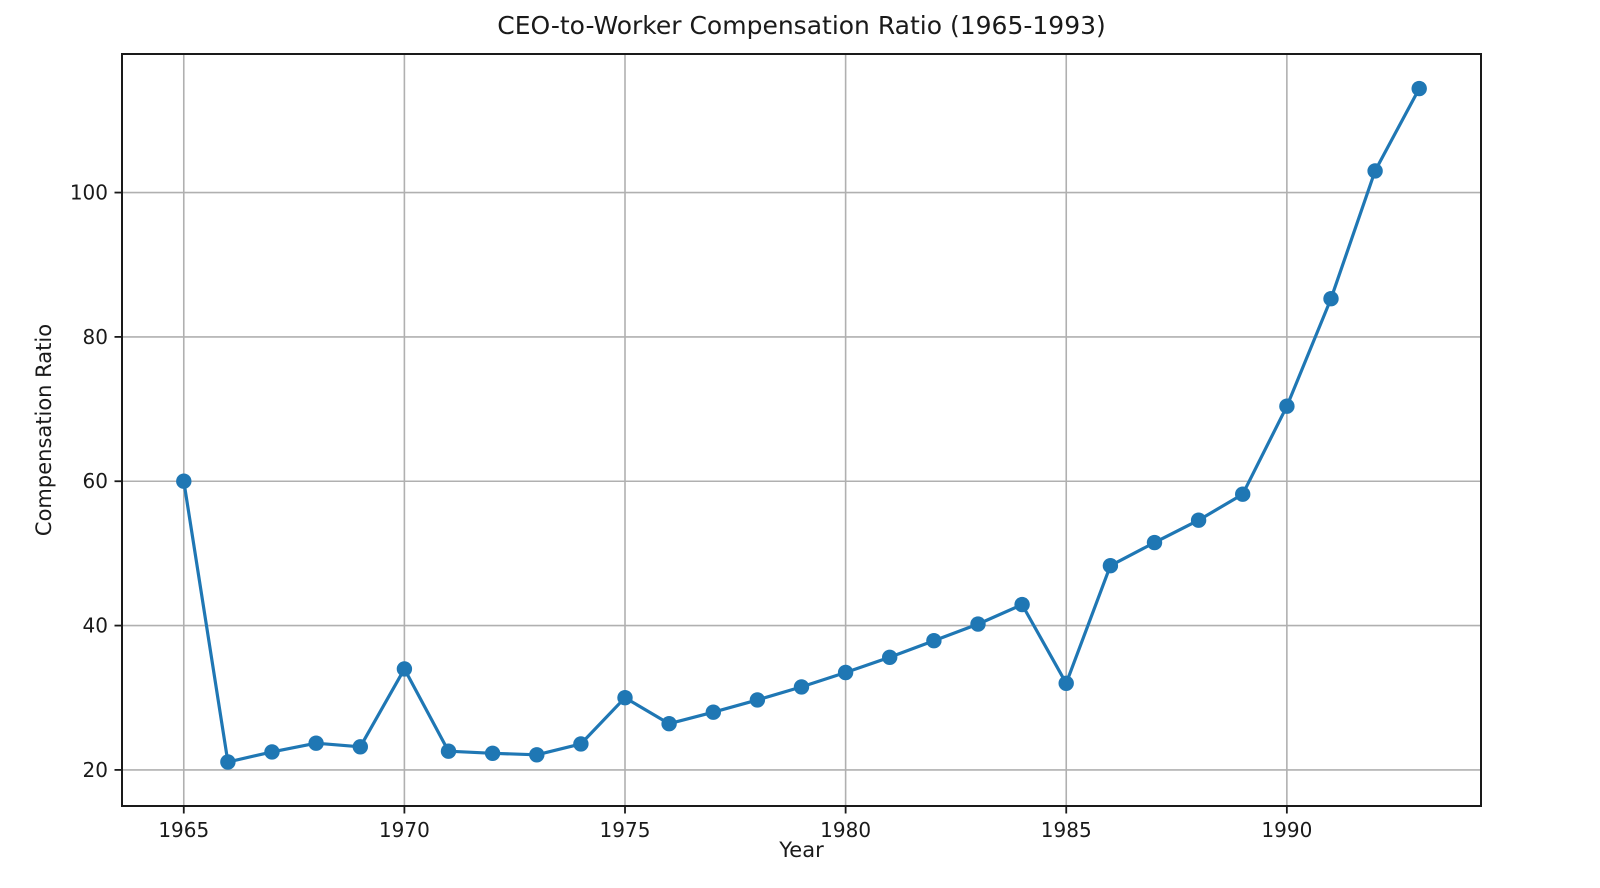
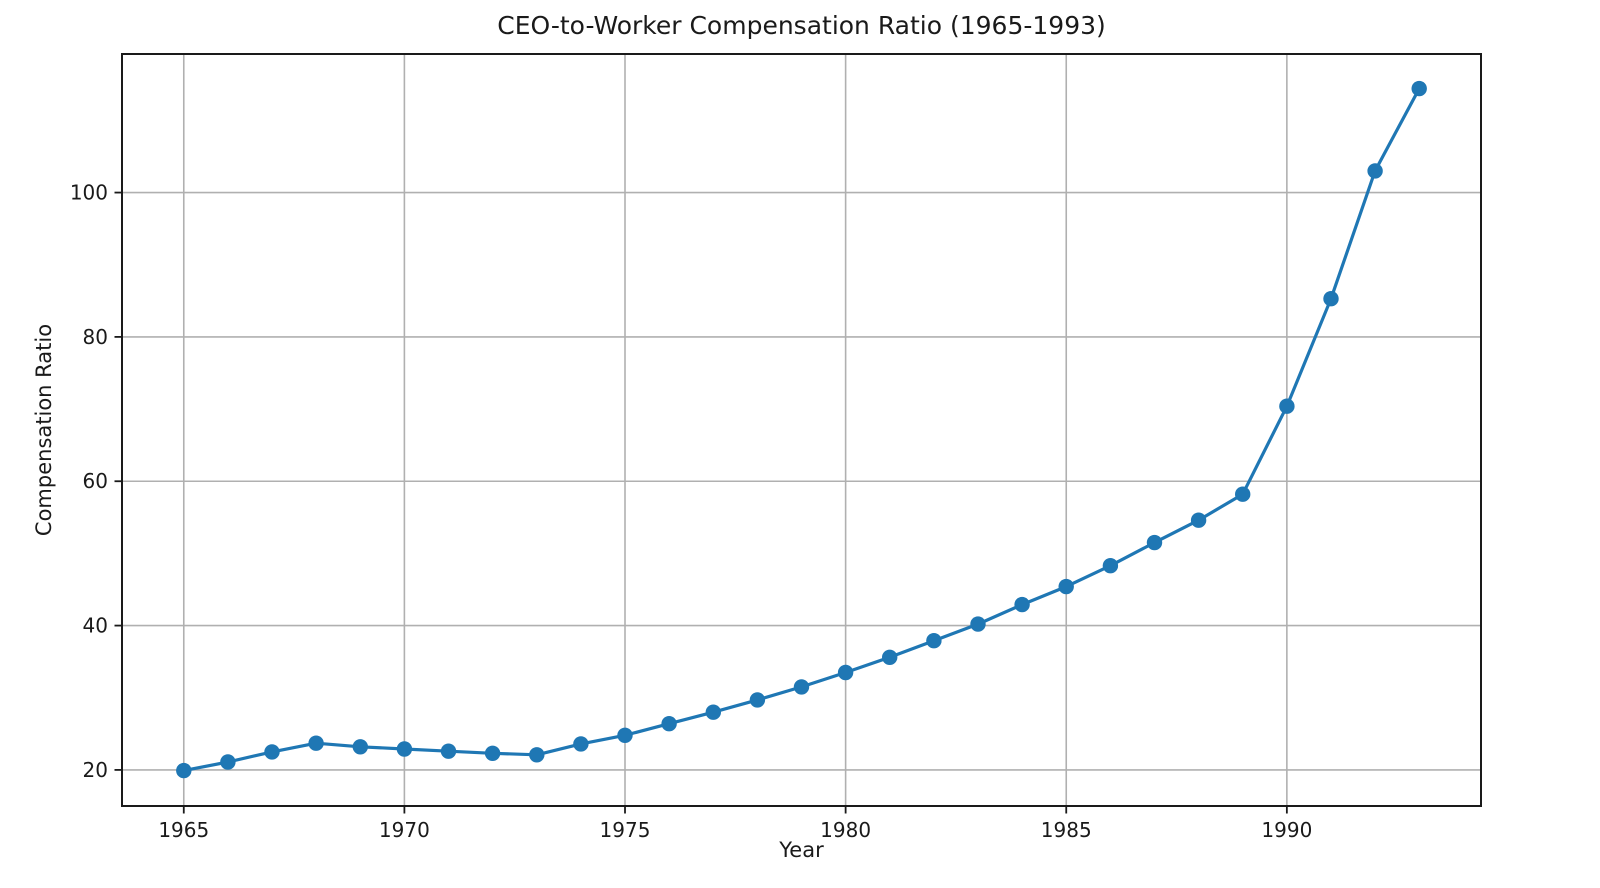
1965: 60 -> 20
1970: 34 -> 23
1975: 30 -> 25
1985: 32 -> 45
